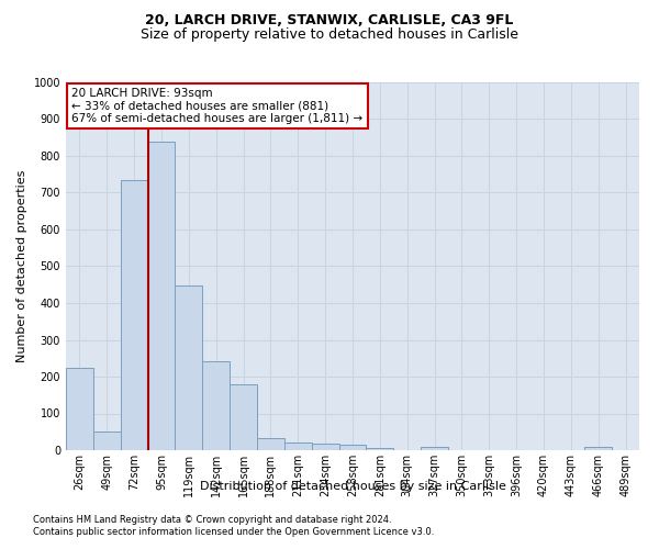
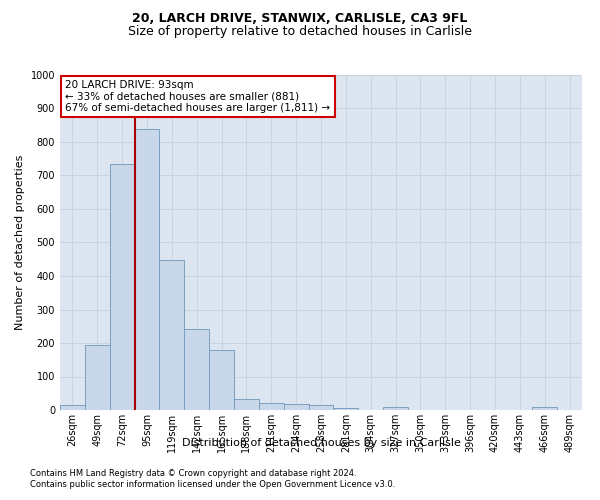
26sqm: 225 -> 15
49sqm: 50 -> 195
